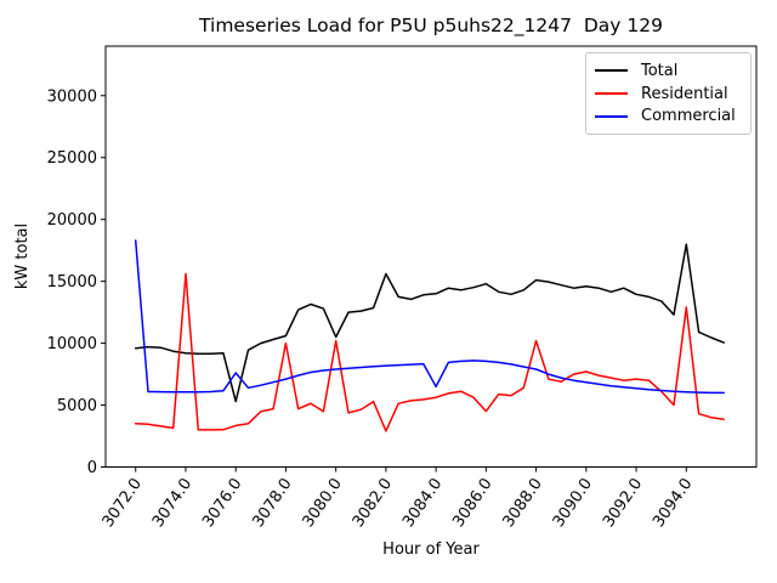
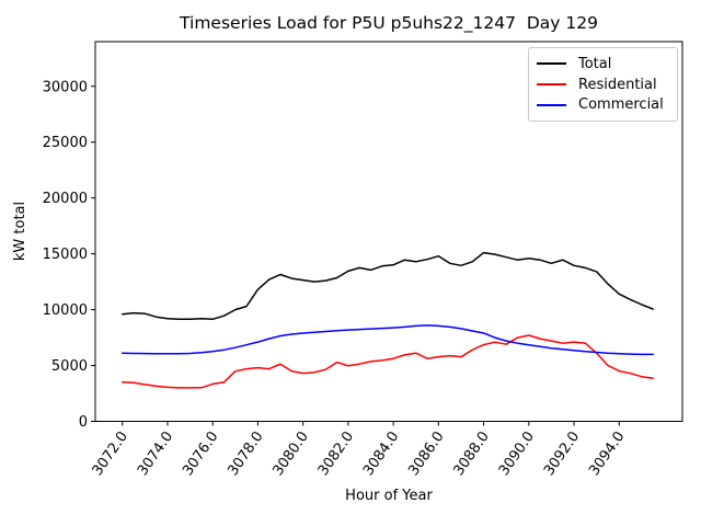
Commercial/3072.0: 18300 -> 6100
Residential/3074.0: 15600 -> 3000
Total/3076.0: 5300 -> 9200
Commercial/3076.0: 7600 -> 6200
Total/3078.0: 10600 -> 11800
Residential/3078.0: 10000 -> 4800
Total/3080.0: 10500 -> 12600
Residential/3080.0: 10200 -> 4300
Total/3082.0: 15600 -> 13400
Residential/3082.0: 2900 -> 5000
Commercial/3084.0: 6500 -> 8400
Residential/3086.0: 4500 -> 5800
Residential/3088.0: 10200 -> 6900
Total/3094.0: 18000 -> 11400
Residential/3094.0: 12900 -> 4500
